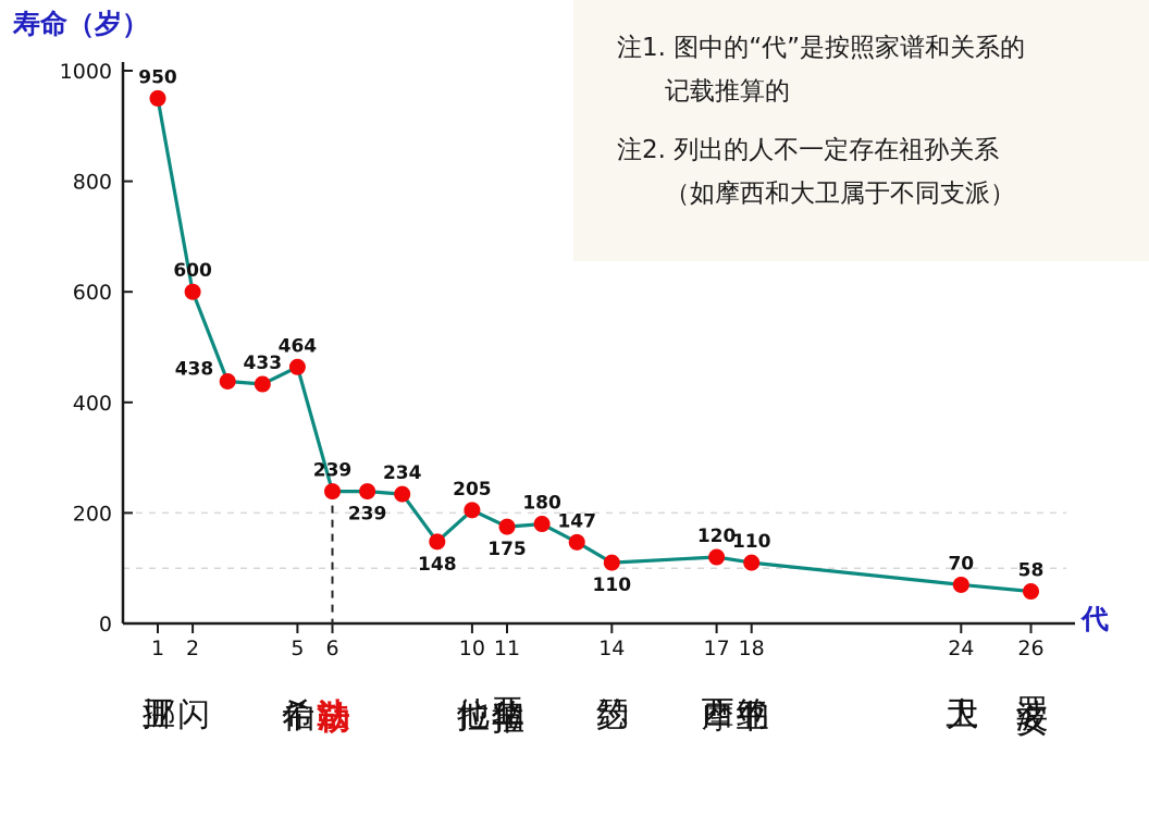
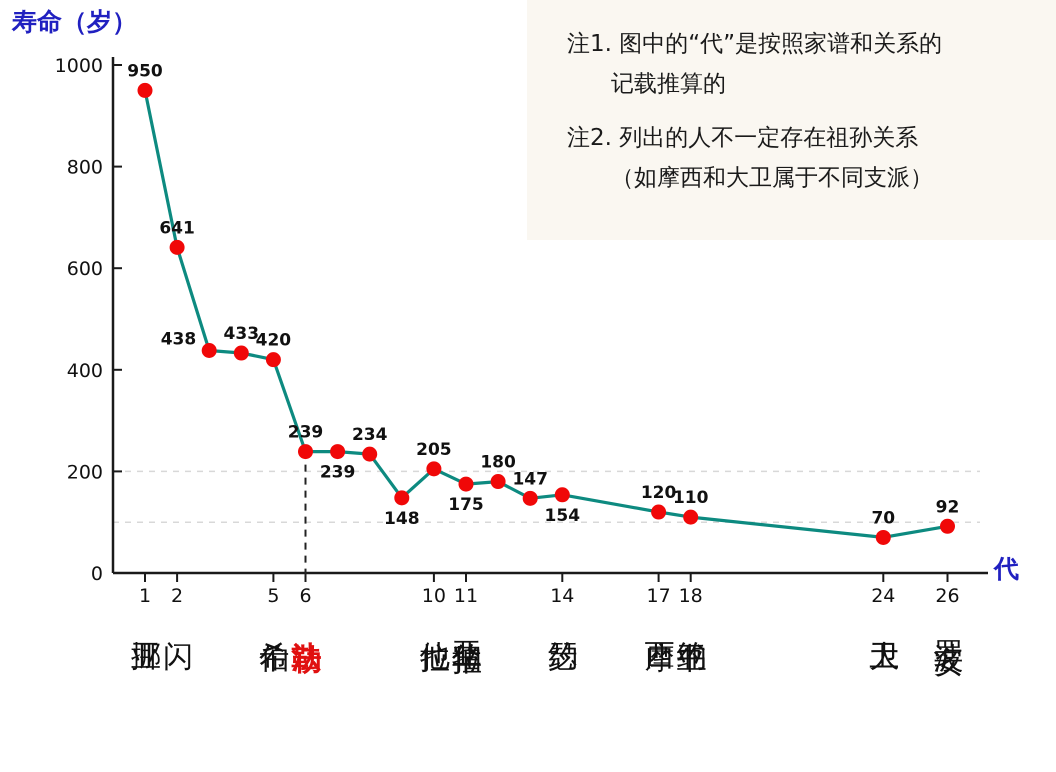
2: 600 -> 641
5: 464 -> 420
14: 110 -> 154
26: 58 -> 92
